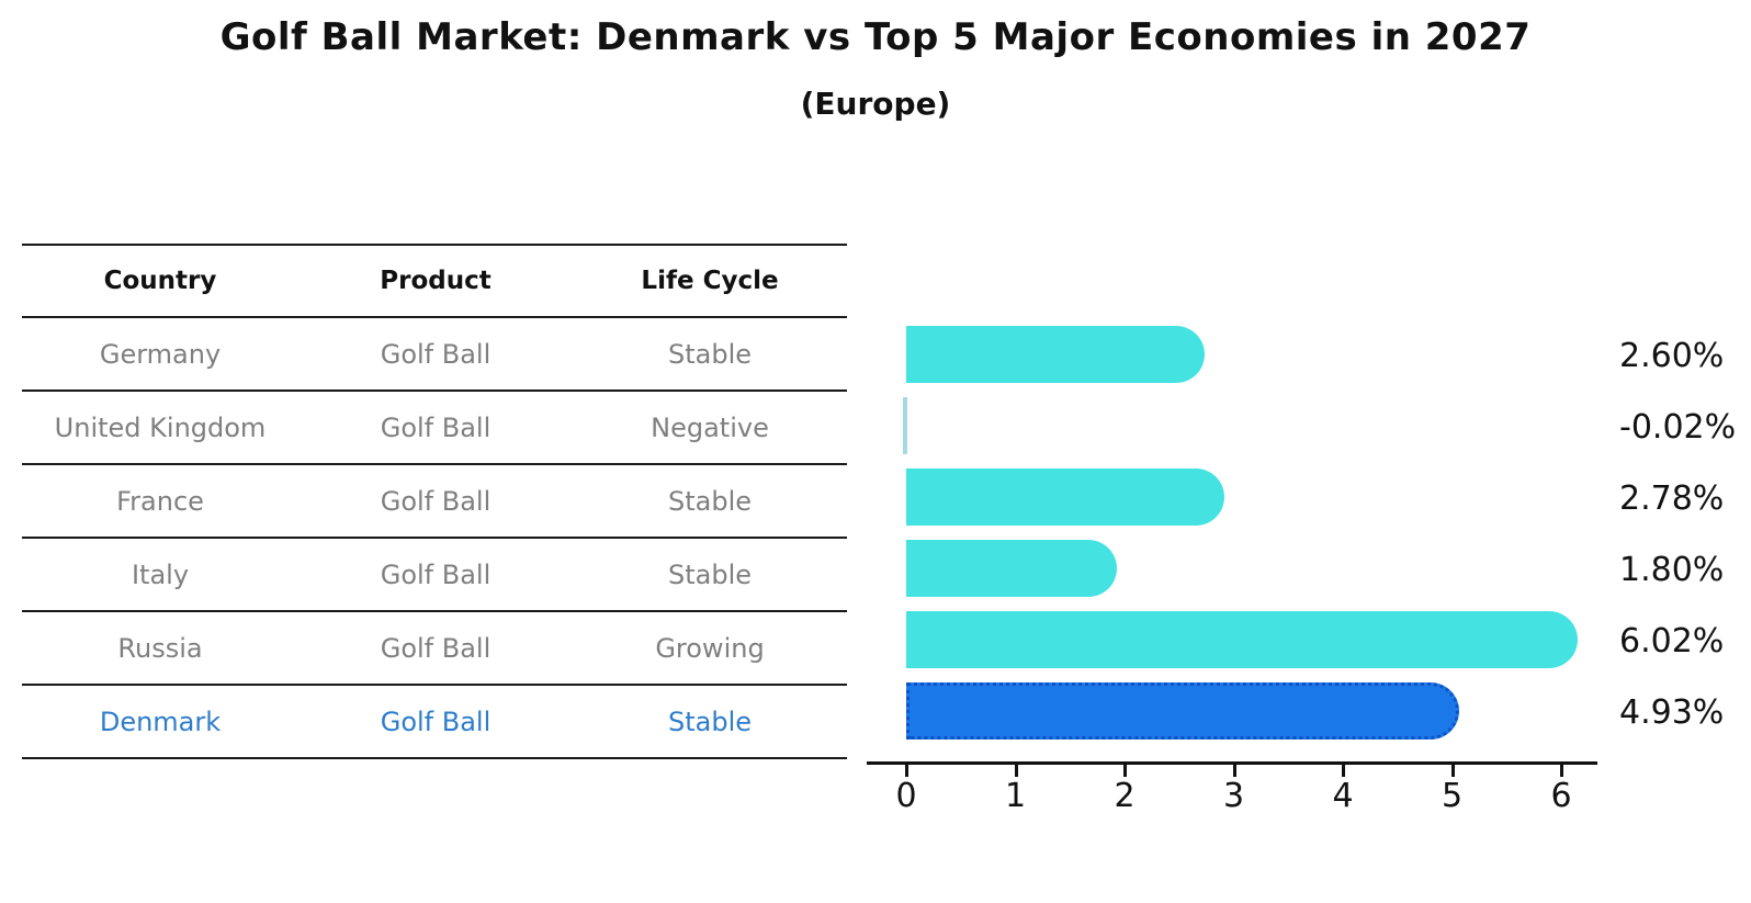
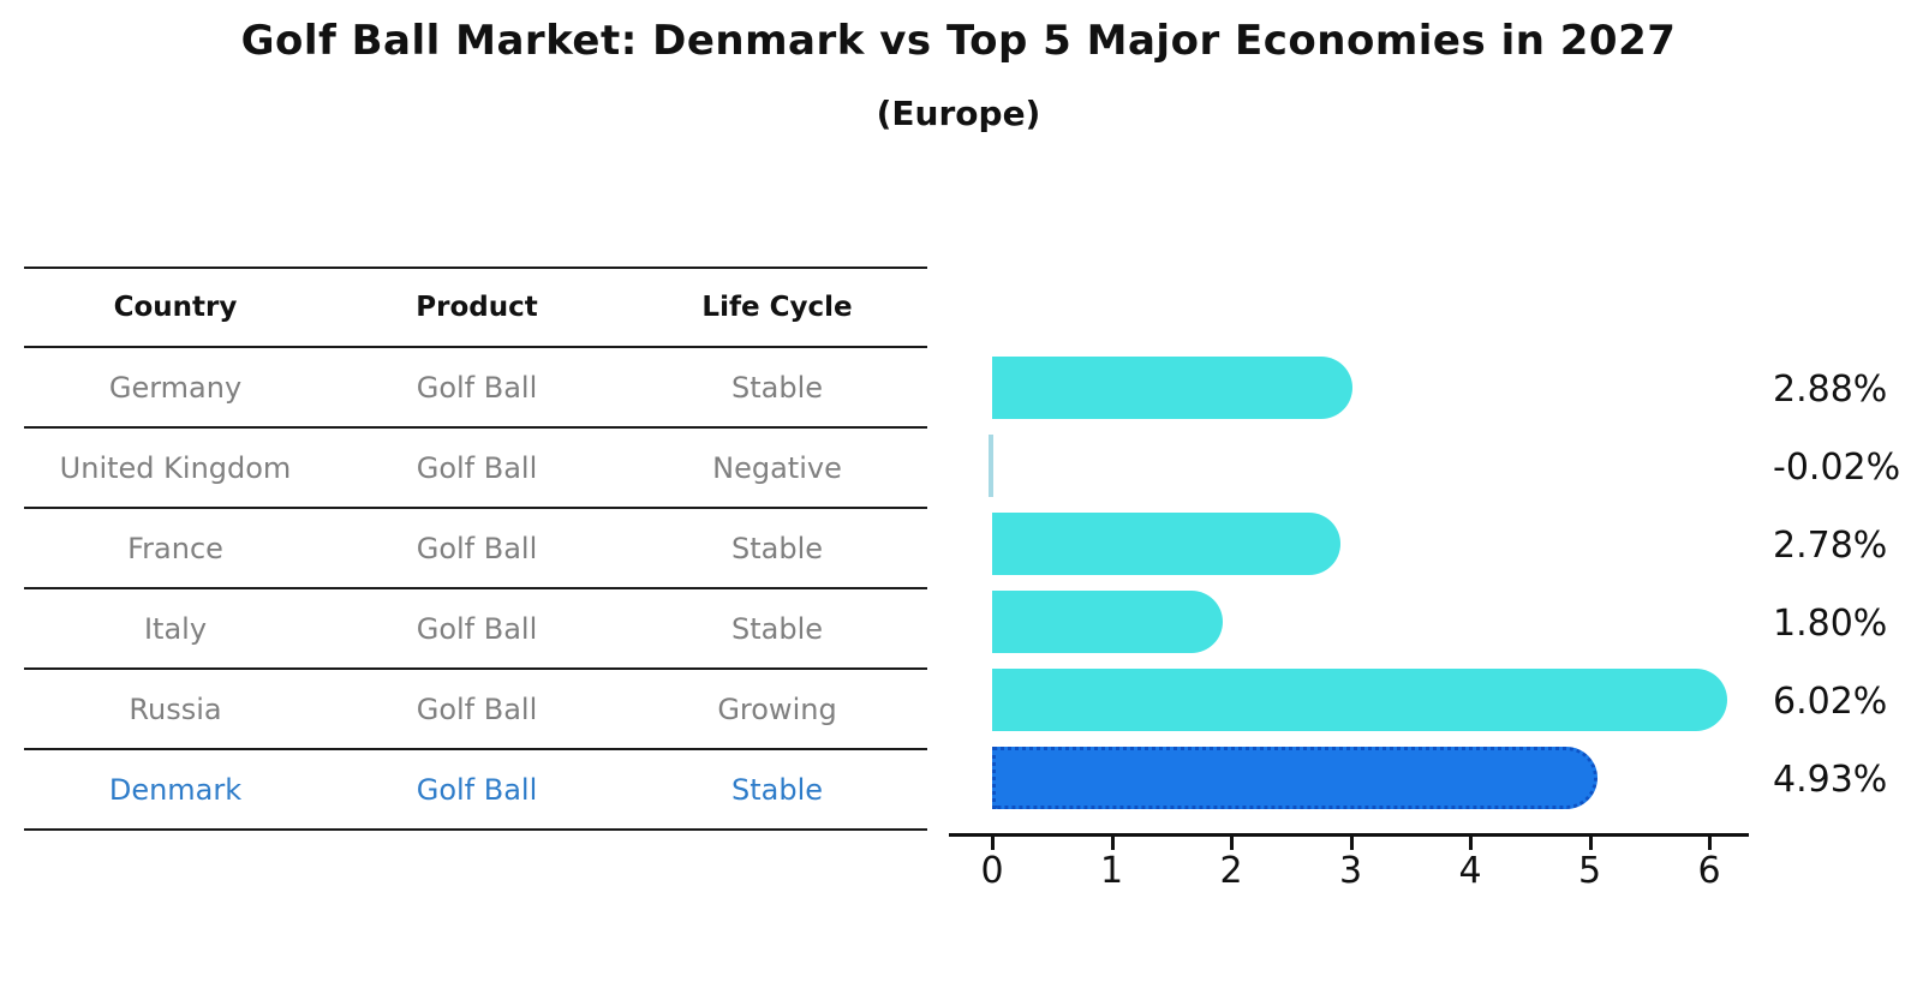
Germany: 2.60% -> 2.88%
